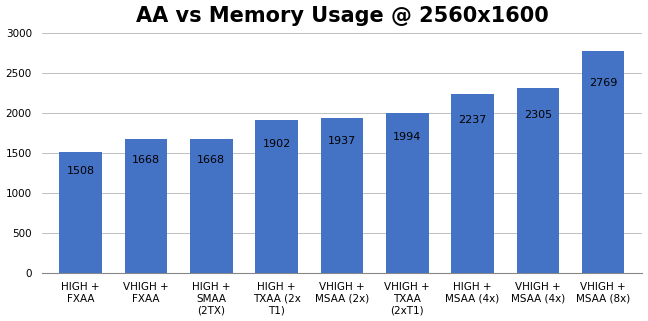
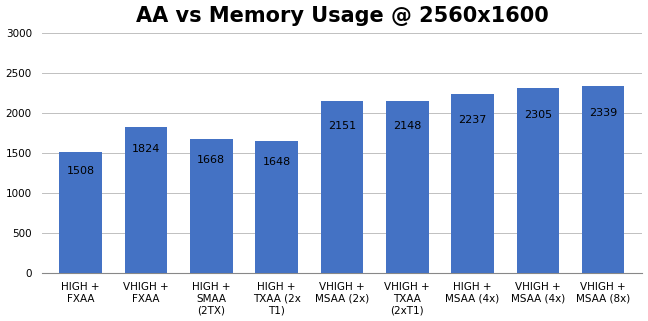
VHIGH + FXAA: 1668 -> 1824
HIGH + TXAA (2x T1): 1902 -> 1648
VHIGH + MSAA (2x): 1937 -> 2151
VHIGH + TXAA (2xT1): 1994 -> 2148
VHIGH + MSAA (8x): 2769 -> 2339
